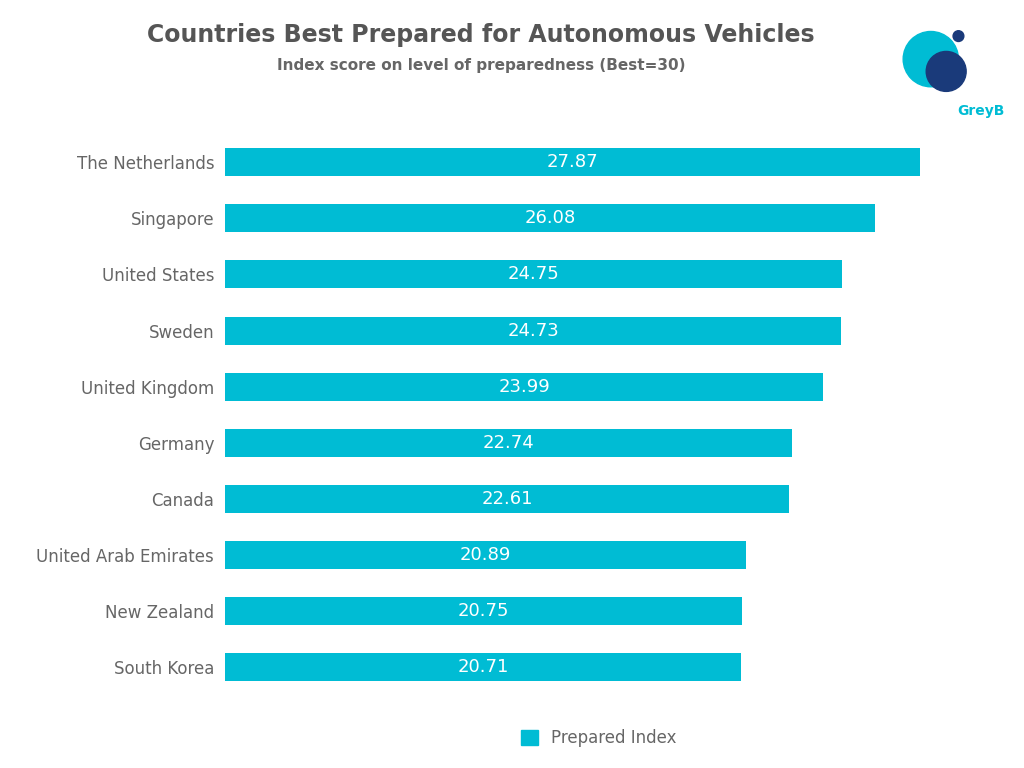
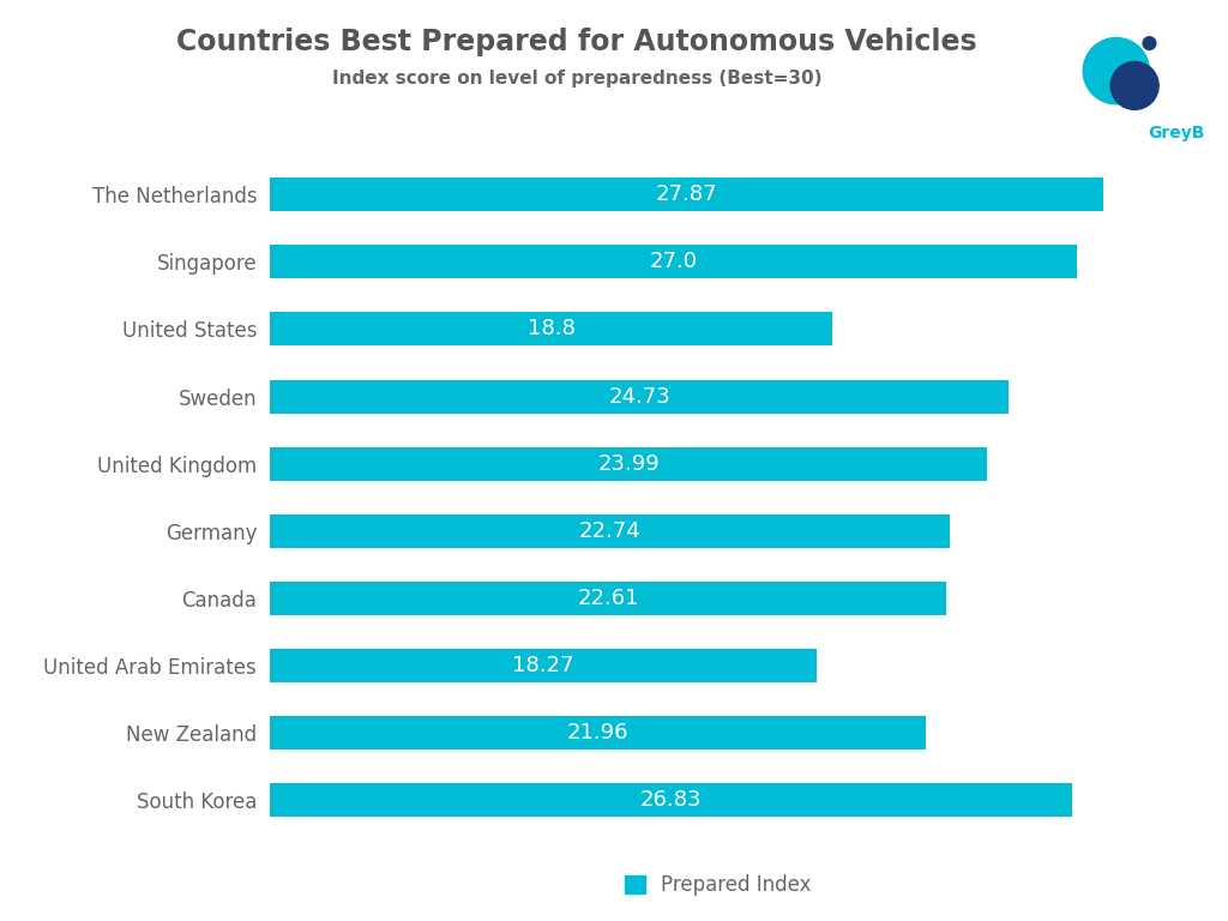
Singapore: 26.08 -> 27.0
United States: 24.75 -> 18.8
United Arab Emirates: 20.89 -> 18.27
New Zealand: 20.75 -> 21.96
South Korea: 20.71 -> 26.83
